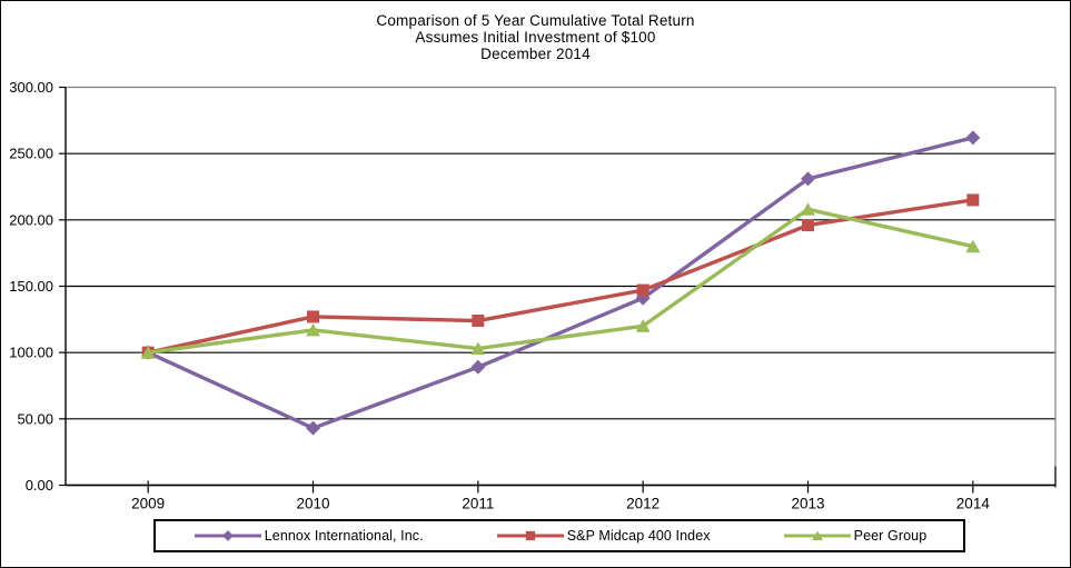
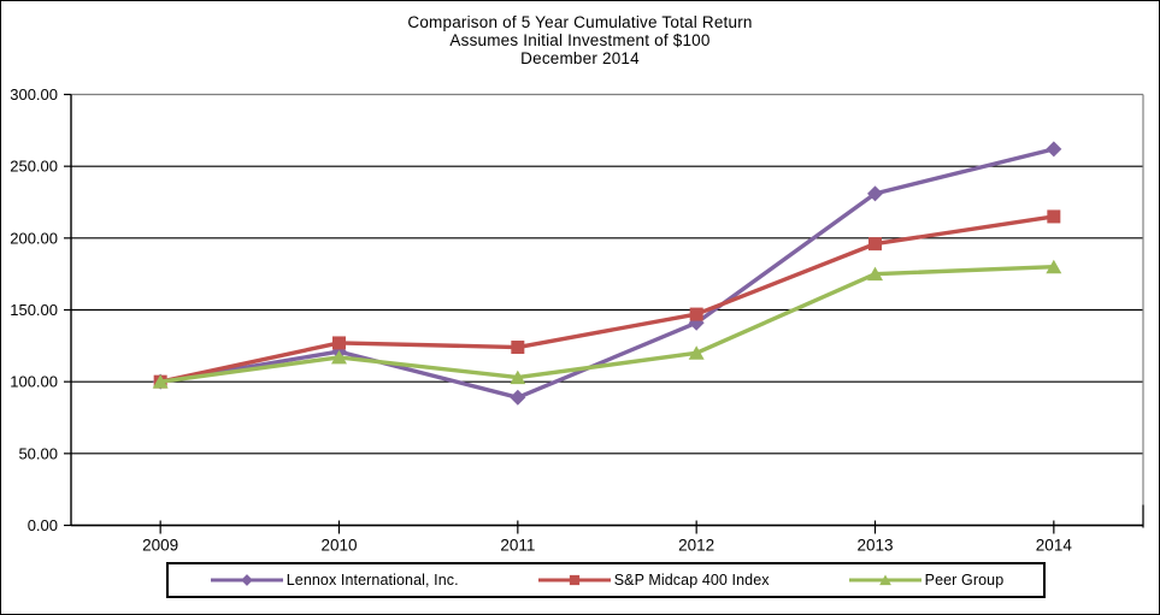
Lennox International, Inc./2010: 43 -> 121
Peer Group/2013: 208 -> 175
